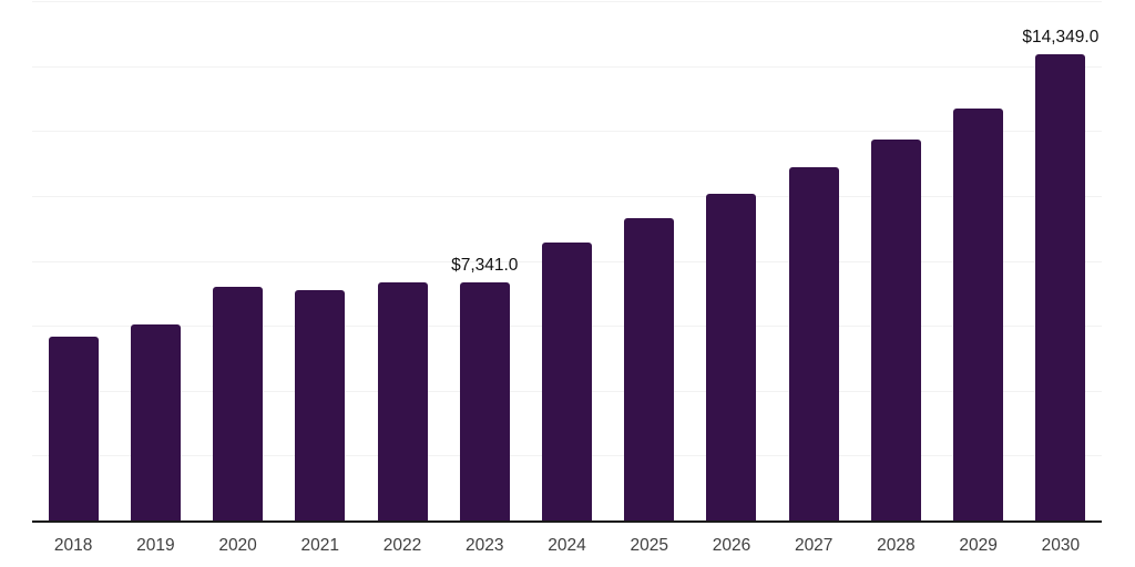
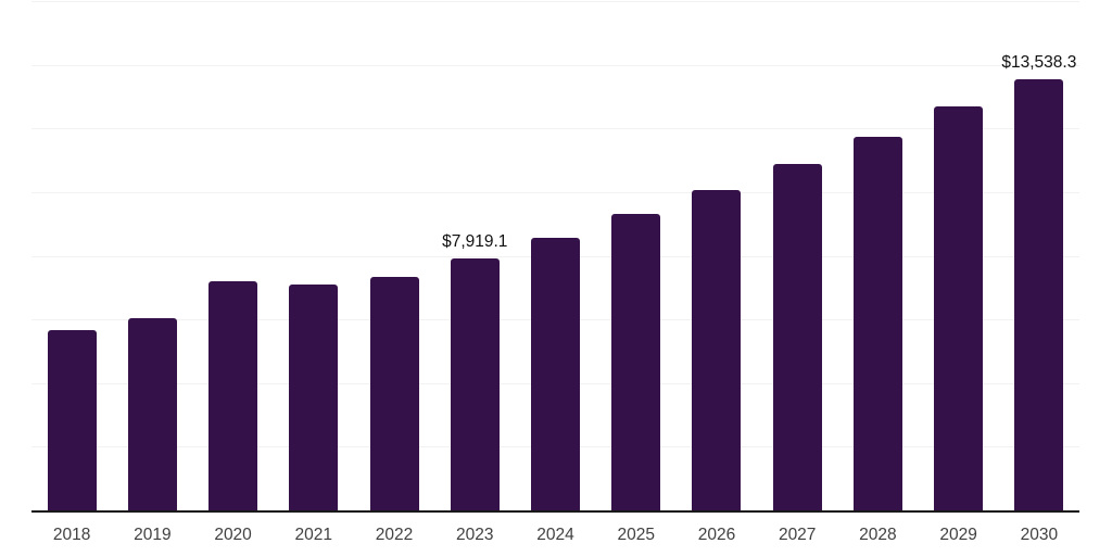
2023: $7,341.0 -> $7,919.1
2030: $14,349.0 -> $13,538.3
